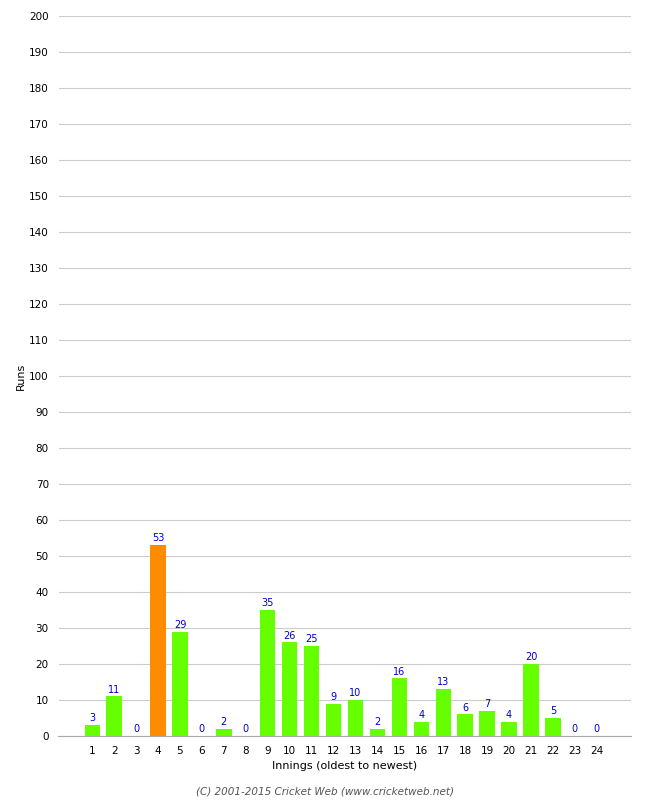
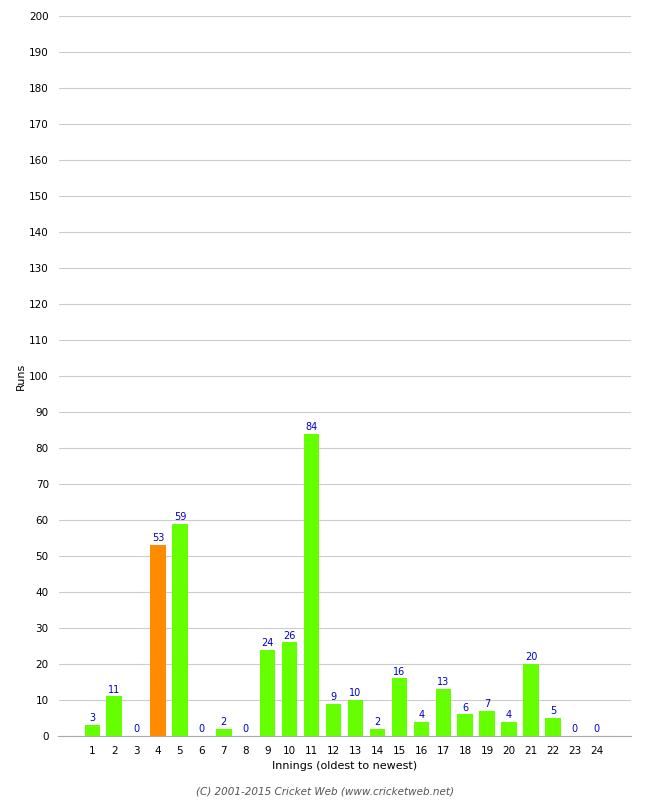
5: 29 -> 59
9: 35 -> 24
11: 25 -> 84
